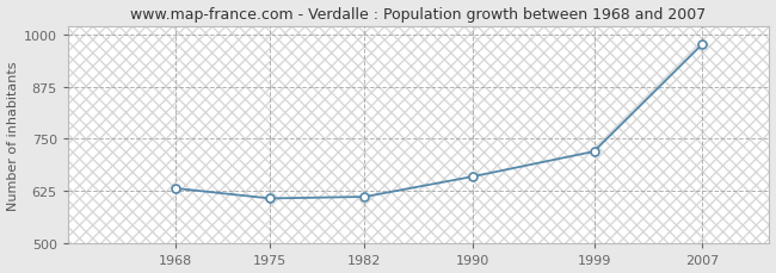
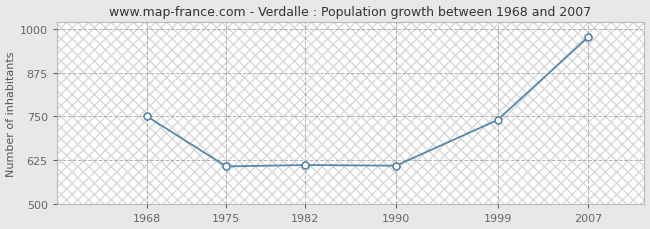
1968: 632 -> 750
1990: 660 -> 610
1999: 720 -> 740
